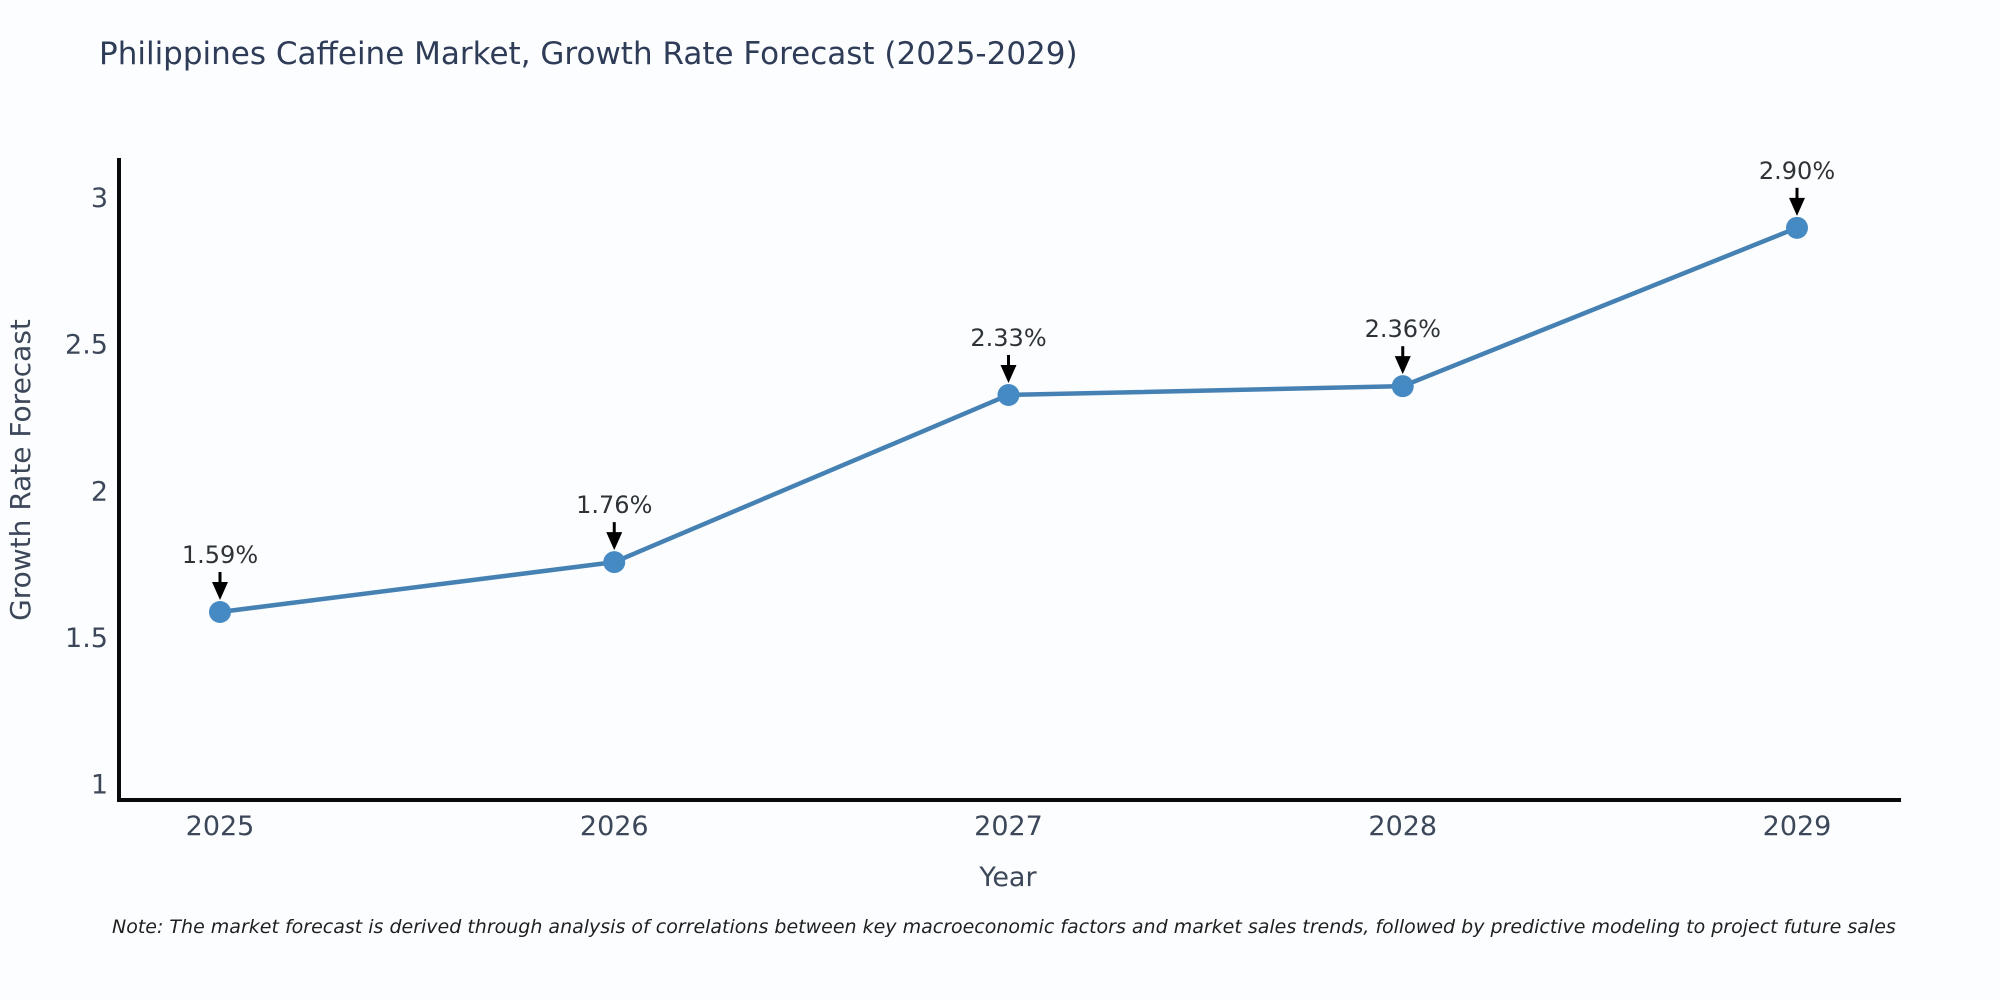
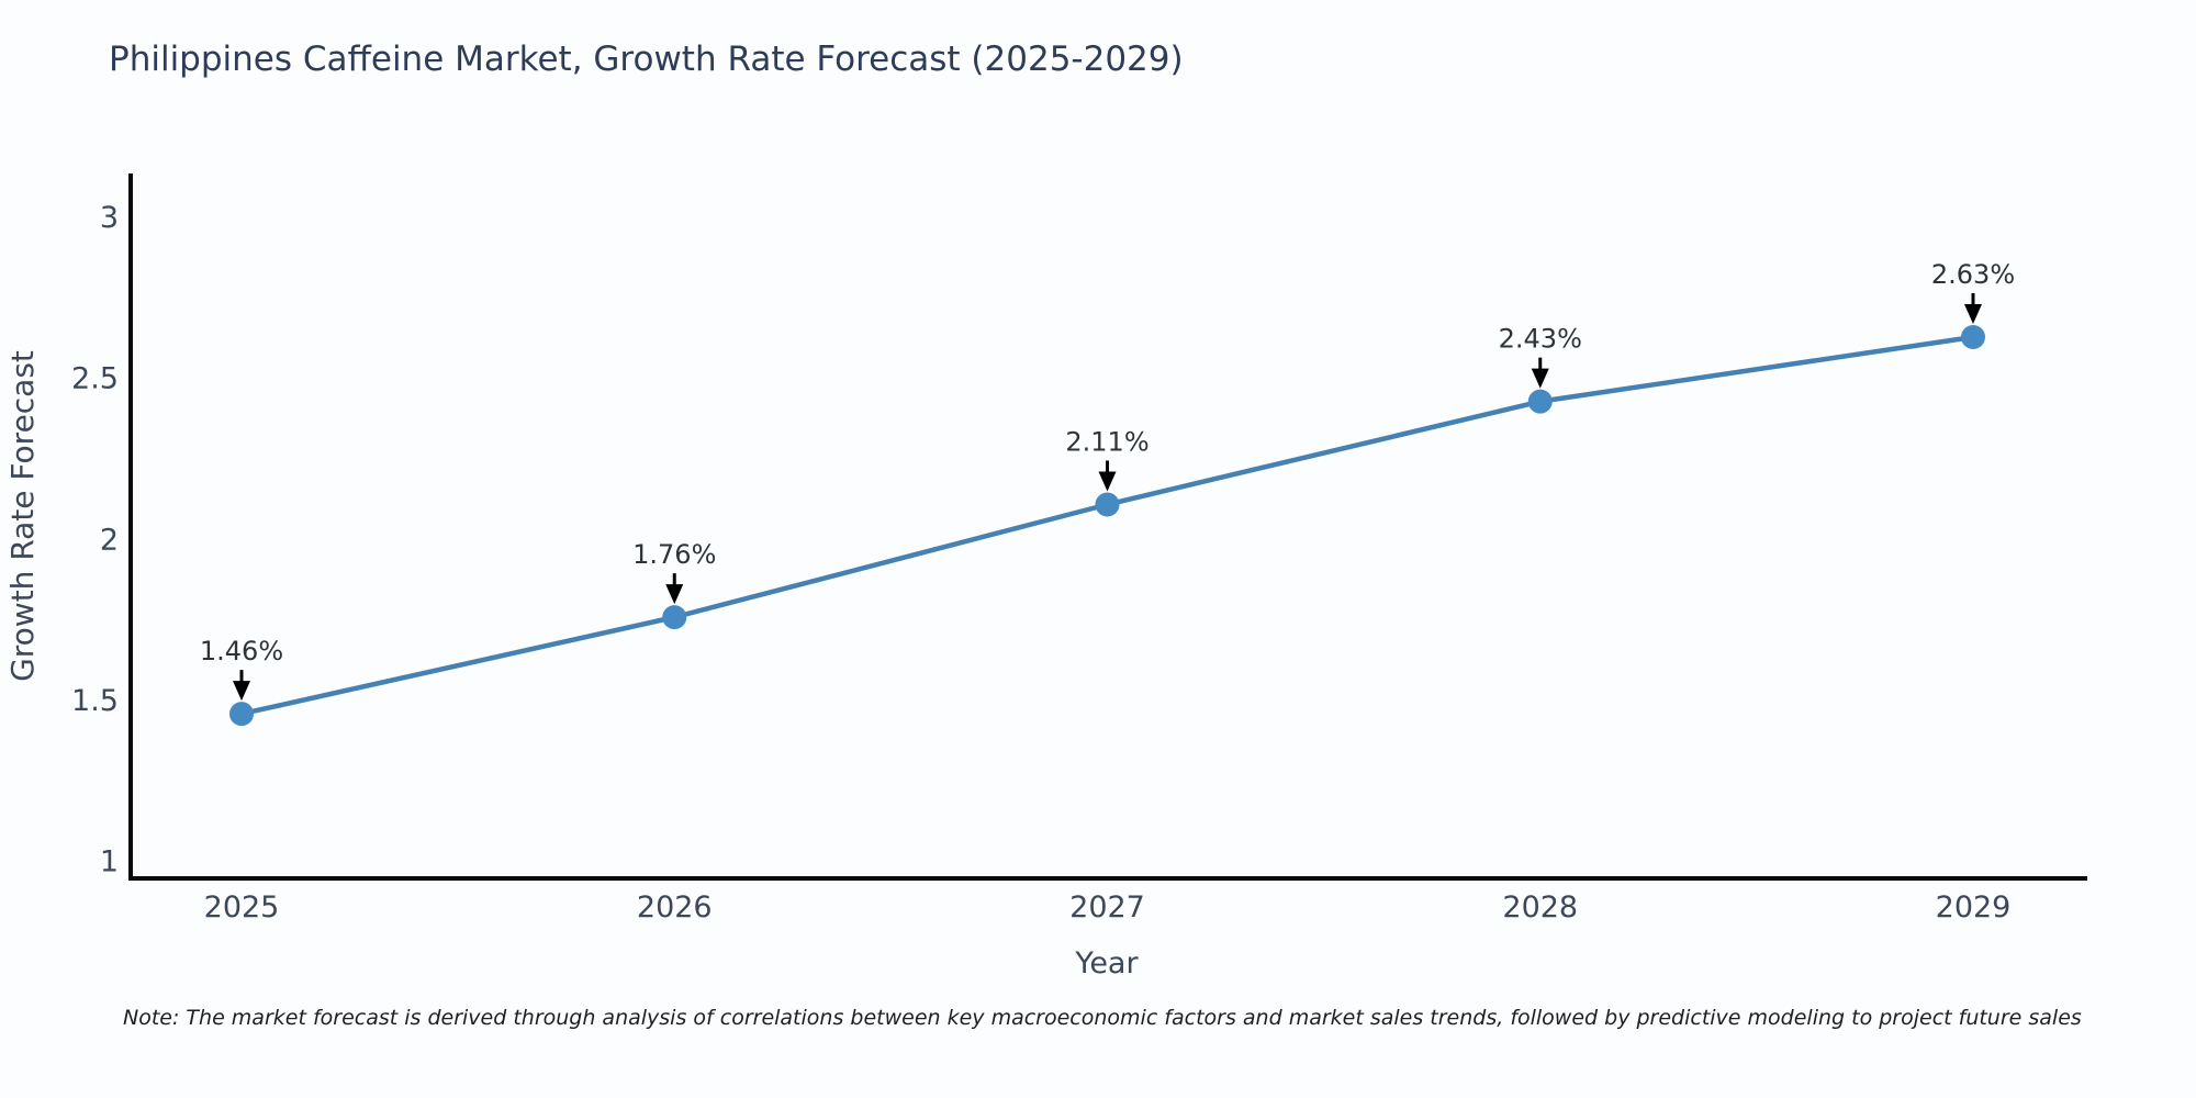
2025: 1.59% -> 1.46%
2027: 2.33% -> 2.11%
2028: 2.36% -> 2.43%
2029: 2.90% -> 2.63%
